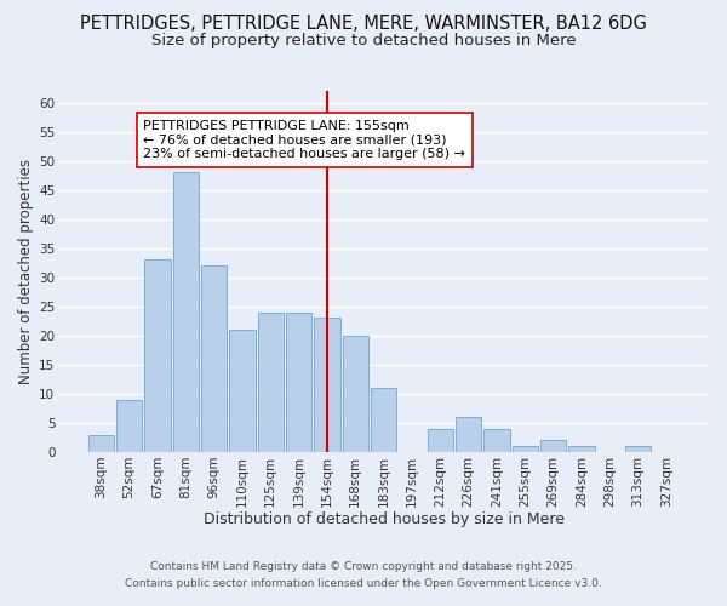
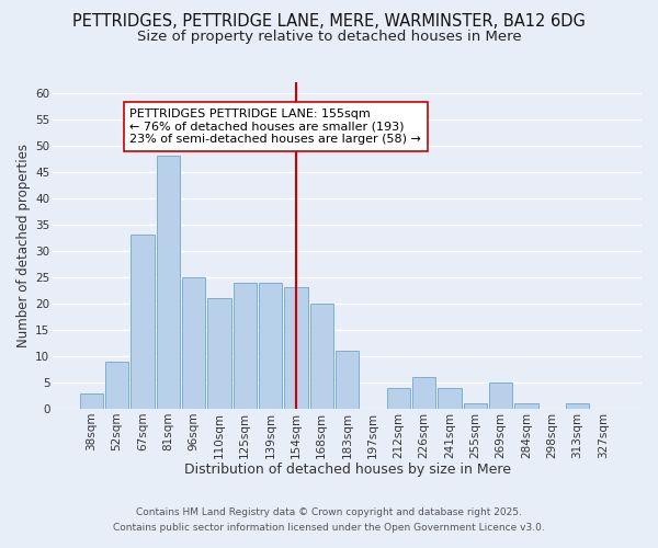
96sqm: 32 -> 25
269sqm: 2 -> 5
